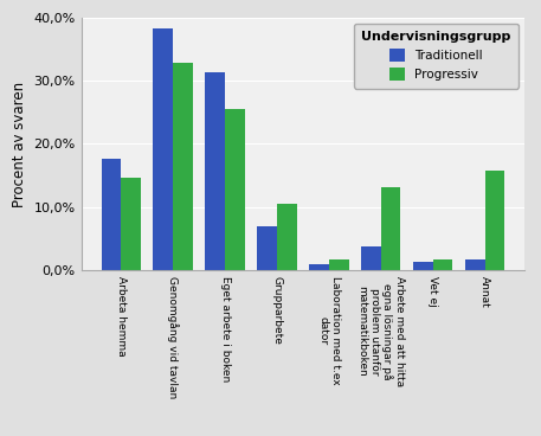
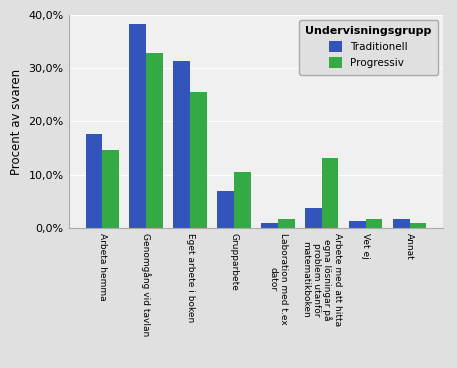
Progressiv/Annat: 15,8% -> 1,0%
